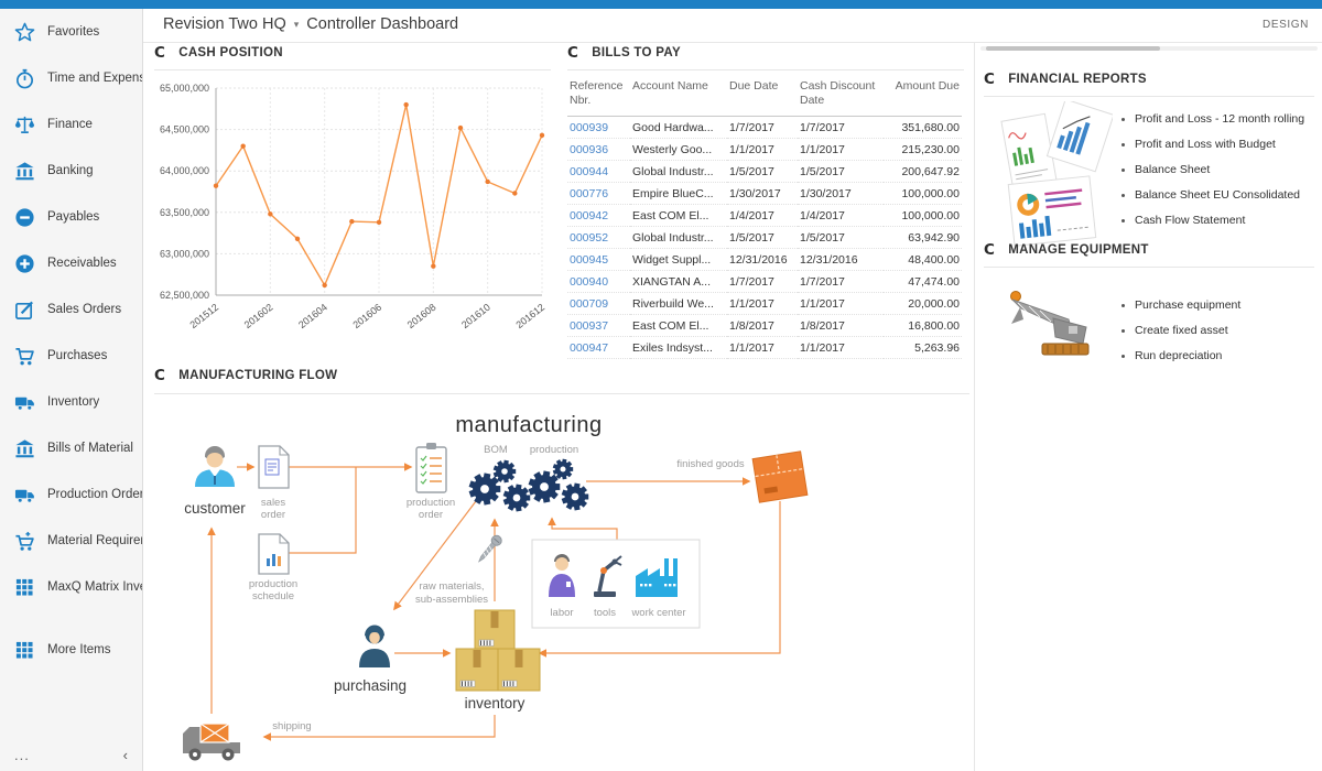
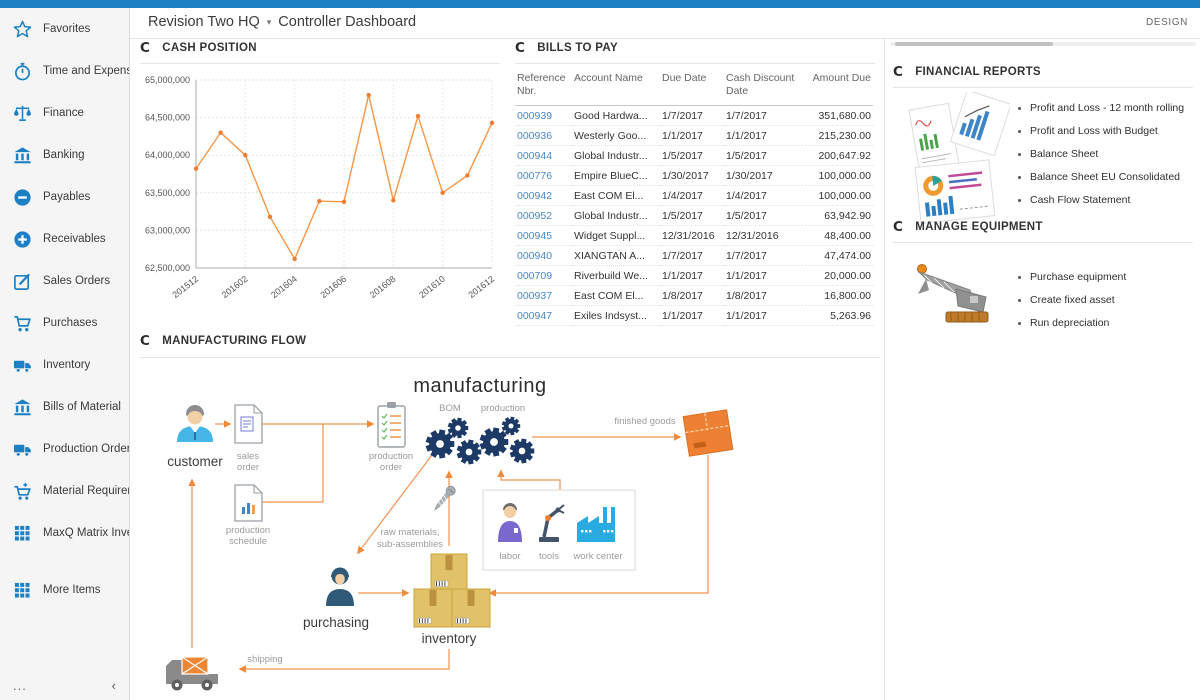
201602: 63500000 -> 64000000
201608: 62800000 -> 63400000
201610: 63900000 -> 63500000
